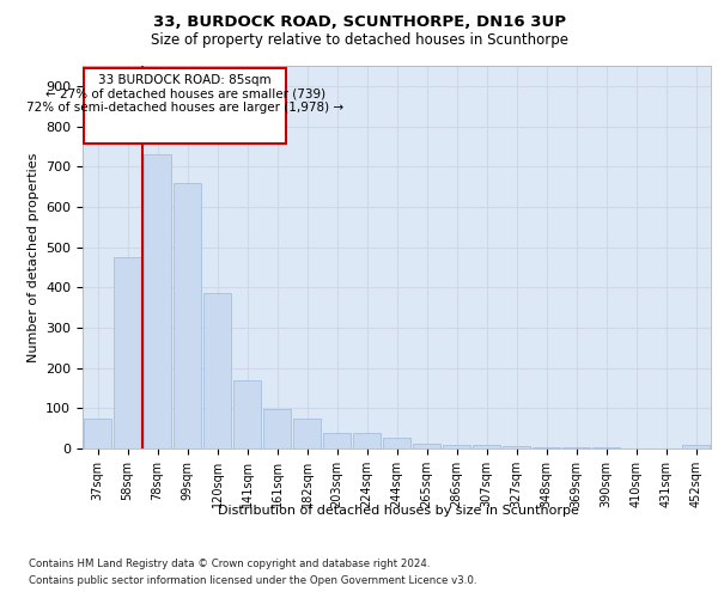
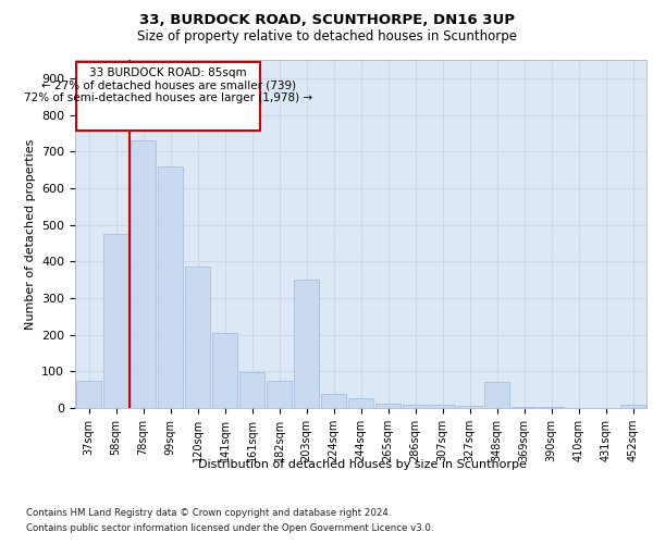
141sqm: 170 -> 205
203sqm: 40 -> 350
348sqm: 4 -> 70
